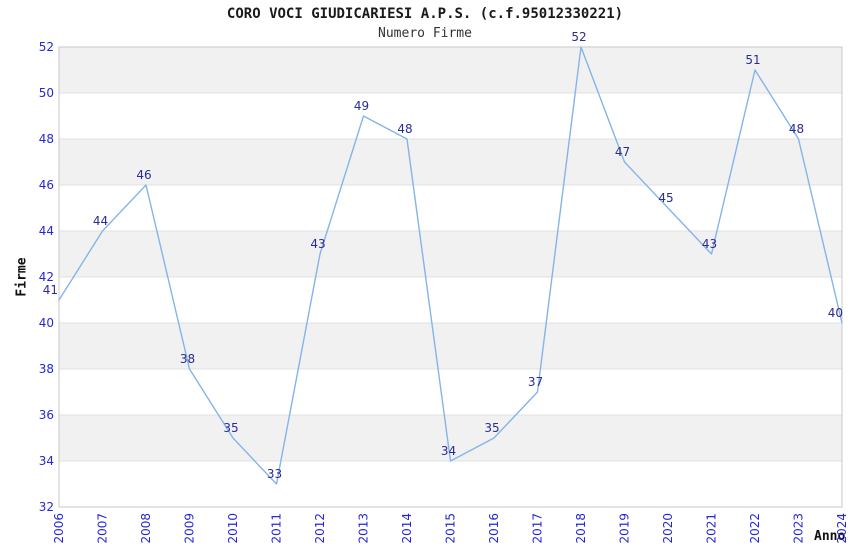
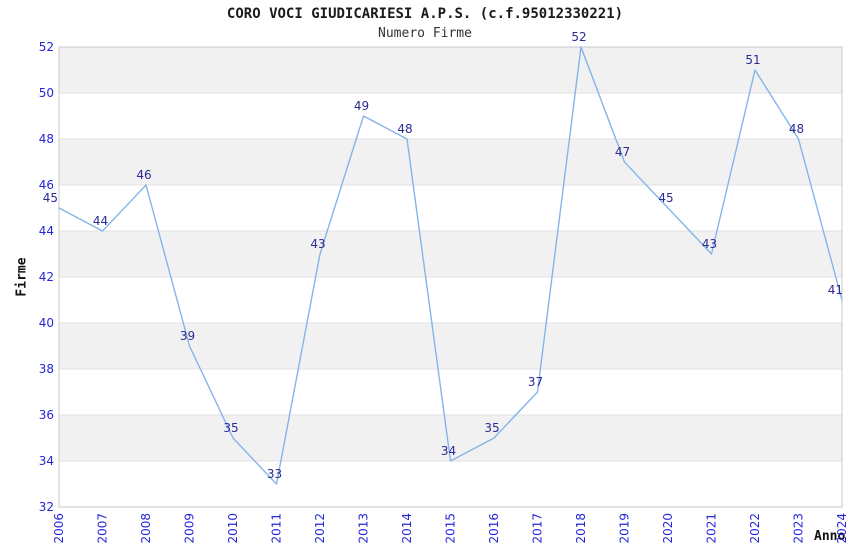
2006: 41 -> 45
2009: 38 -> 39
2024: 40 -> 41
